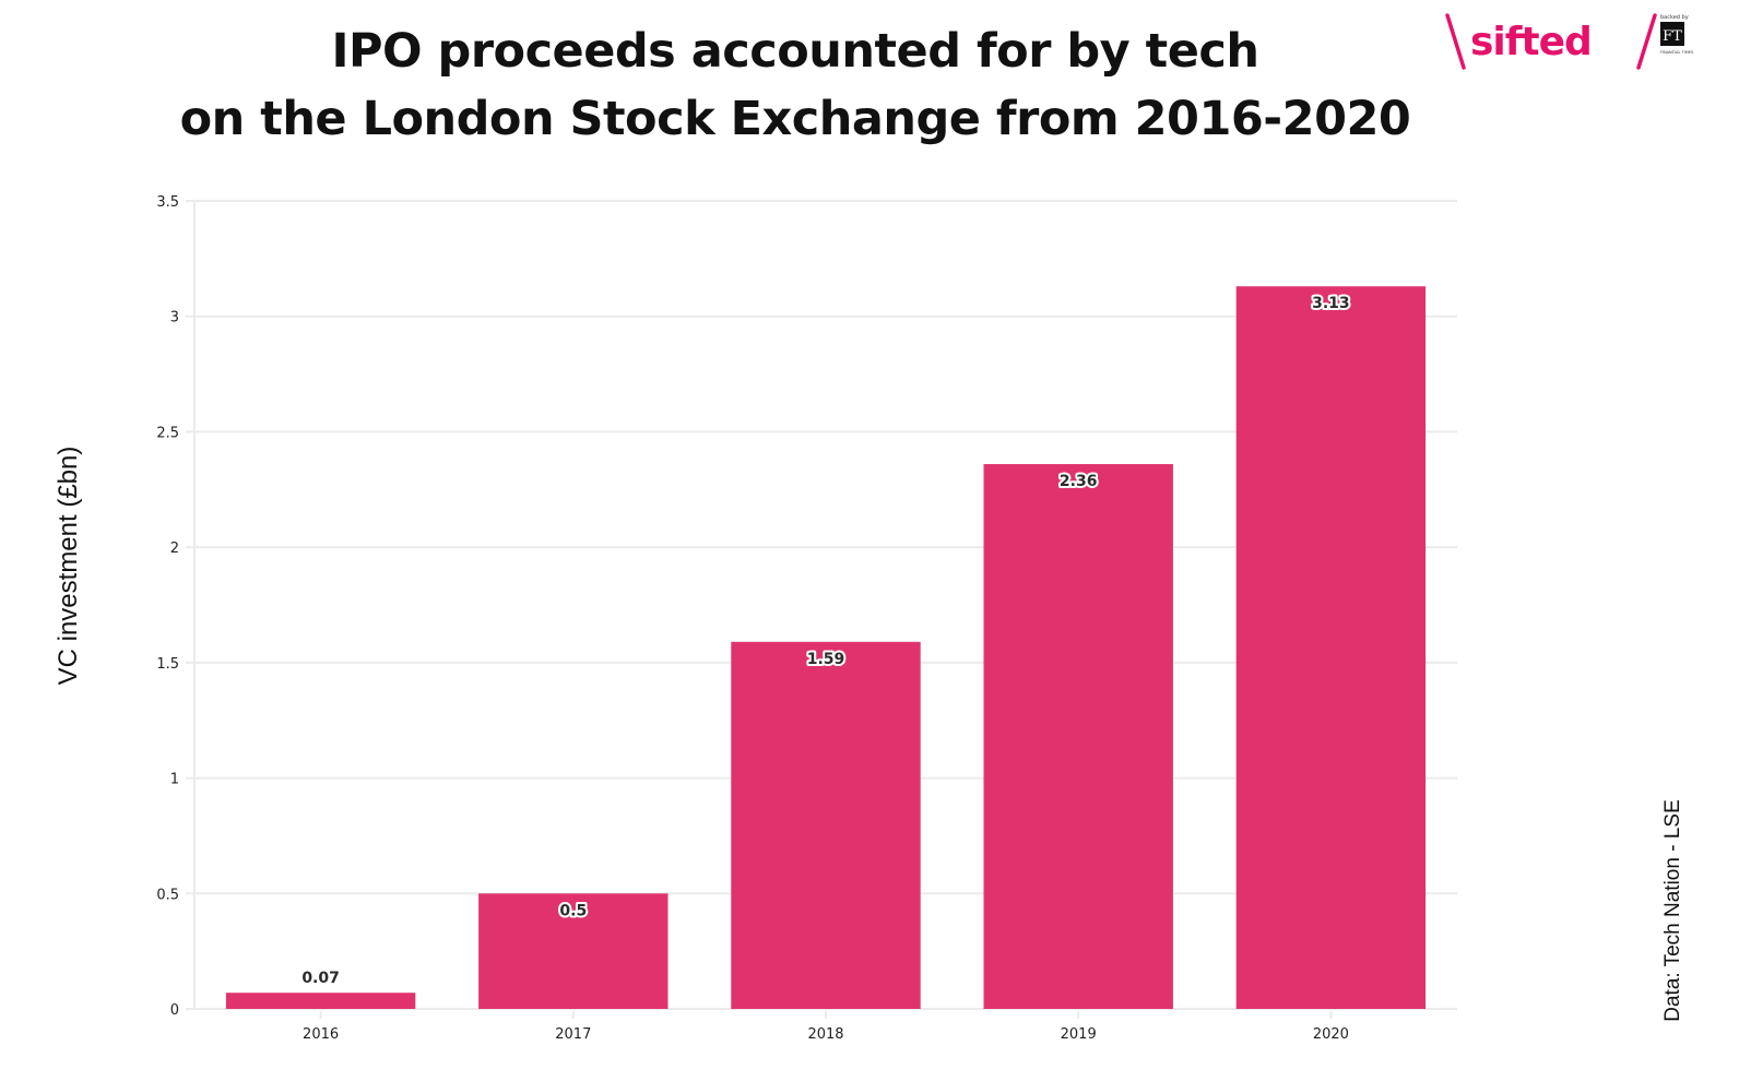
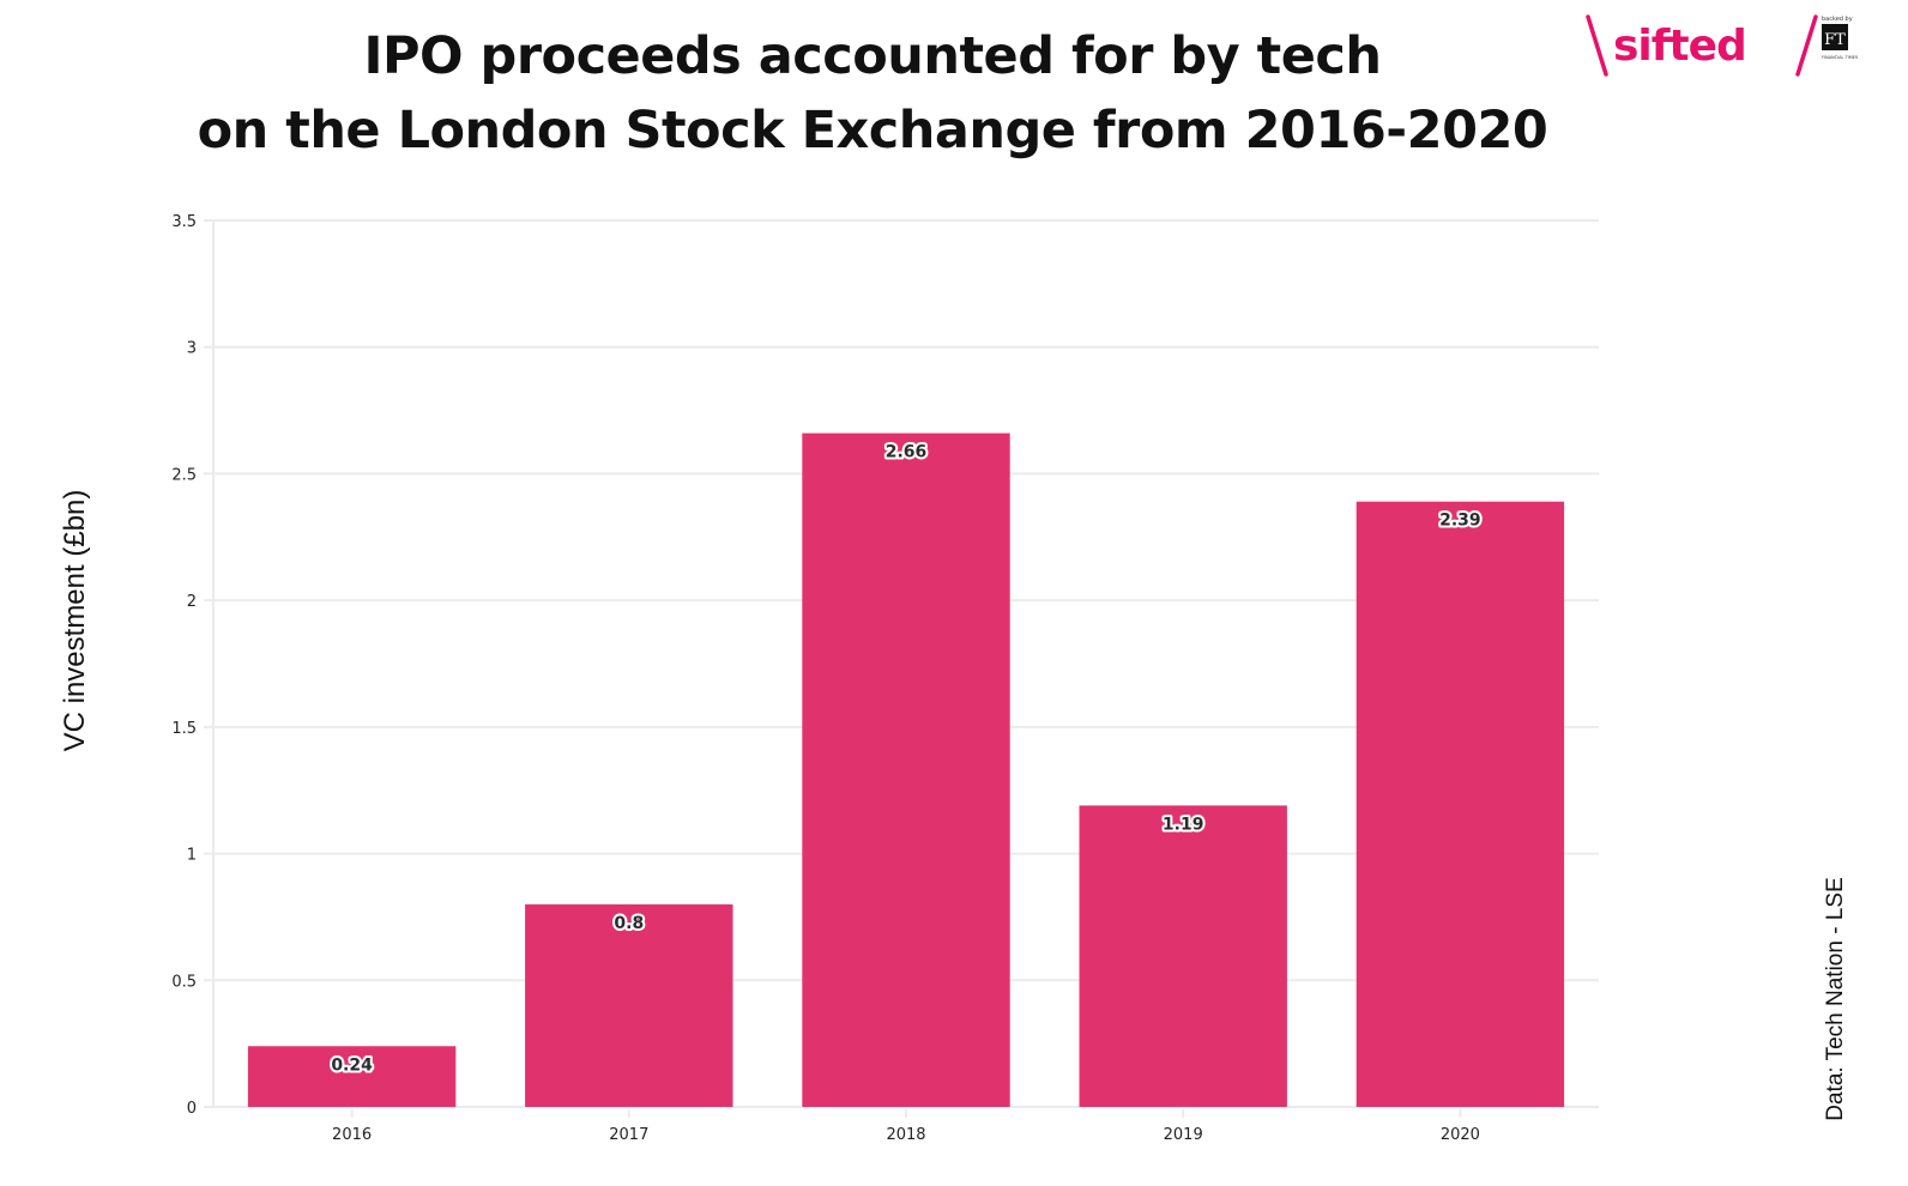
2016: 0.07 -> 0.24
2017: 0.5 -> 0.8
2018: 1.59 -> 2.66
2019: 2.36 -> 1.19
2020: 3.13 -> 2.39
